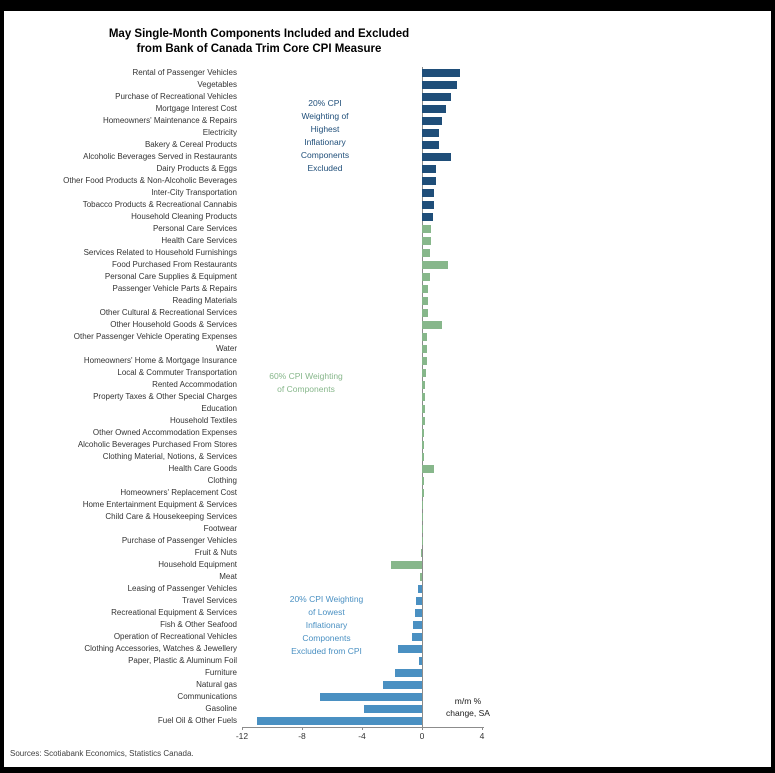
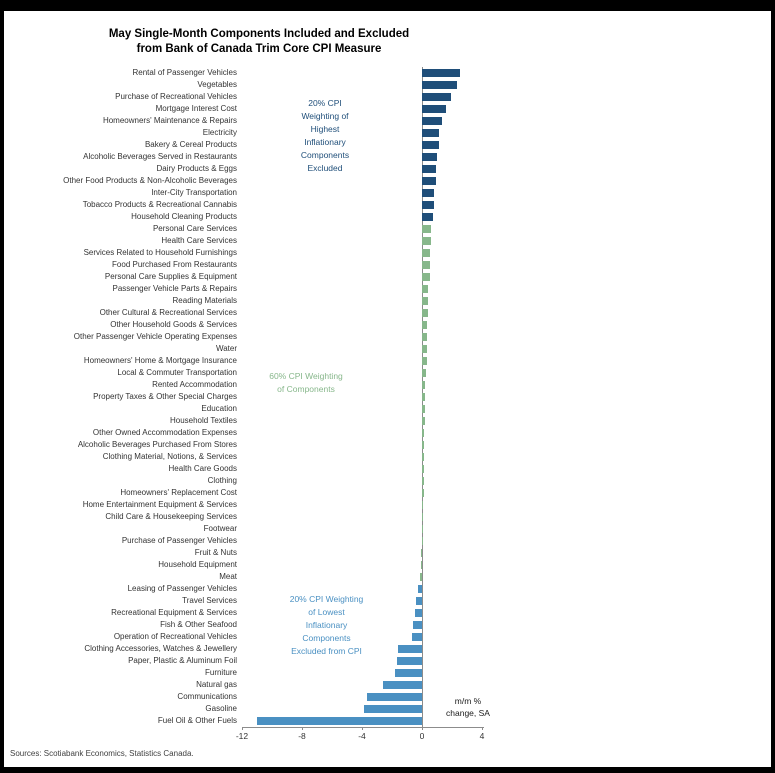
Alcoholic Beverages Served in Restaurants: 1.9 -> 1.0
Food Purchased From Restaurants: 1.7 -> 0.5
Other Household Goods & Services: 1.3 -> 0.3
Health Care Goods: 0.8 -> 0.1
Household Equipment: -2.1 -> -0.1
Paper, Plastic & Aluminum Foil: -0.2 -> -1.7
Communications: -6.8 -> -3.7
